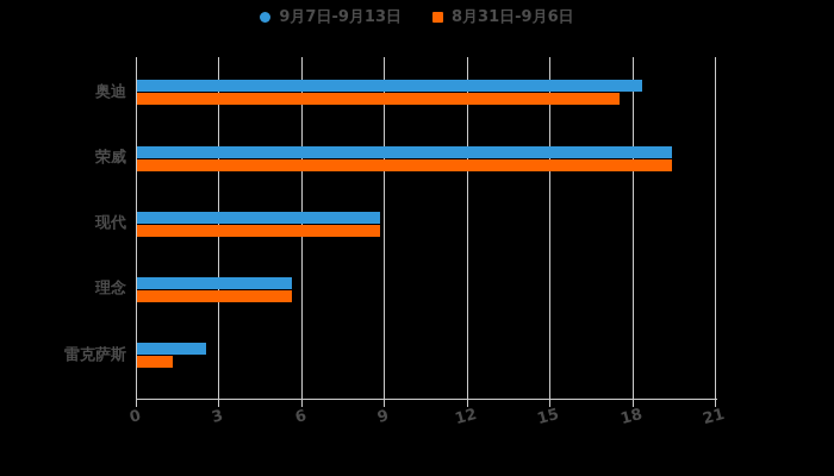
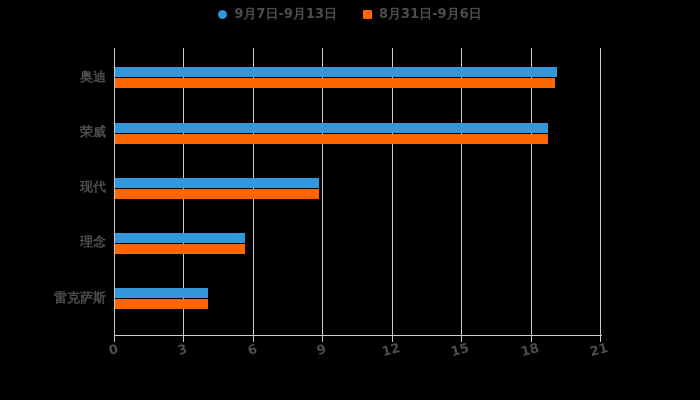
9月7日-9月13日/奥迪: 18.3 -> 19.1
8月31日-9月6日/奥迪: 17.5 -> 19.0
9月7日-9月13日/荣威: 19.4 -> 18.7
8月31日-9月6日/荣威: 19.4 -> 18.7
9月7日-9月13日/雷克萨斯: 2.5 -> 4.0
8月31日-9月6日/雷克萨斯: 1.3 -> 4.0
